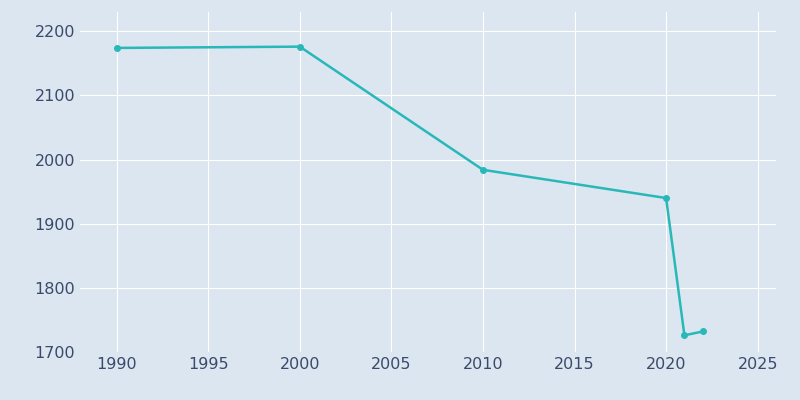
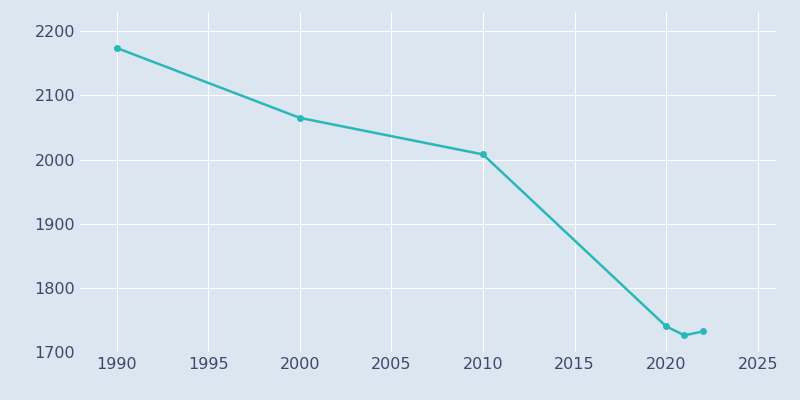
2000: 2176 -> 2065
2010: 1984 -> 2008
2020: 1940 -> 1740
